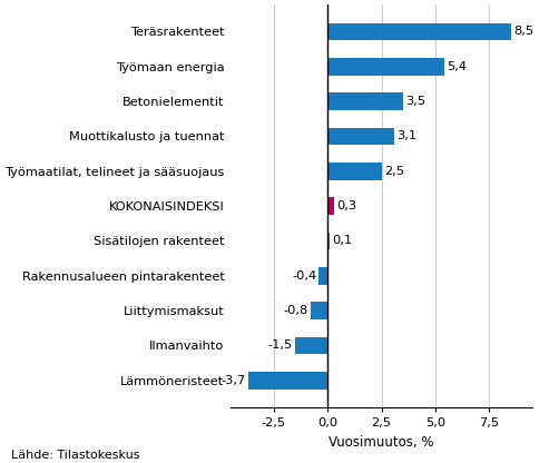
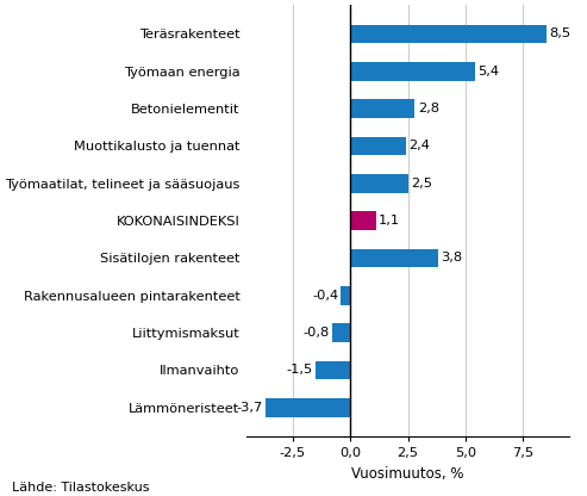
Betonielementit: 3,5 -> 2,8
Muottikalusto ja tuennat: 3,1 -> 2,4
KOKONAISINDEKSI: 0,3 -> 1,1
Sisätilojen rakenteet: 0,1 -> 3,8
